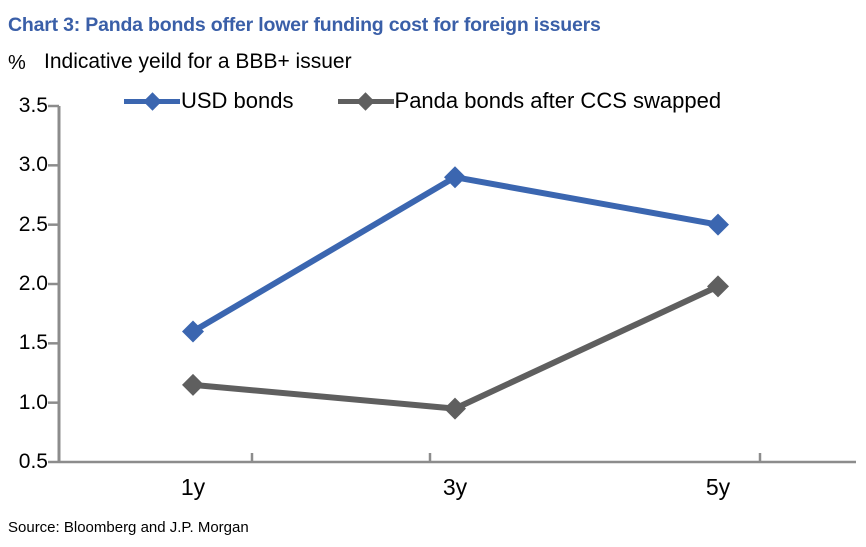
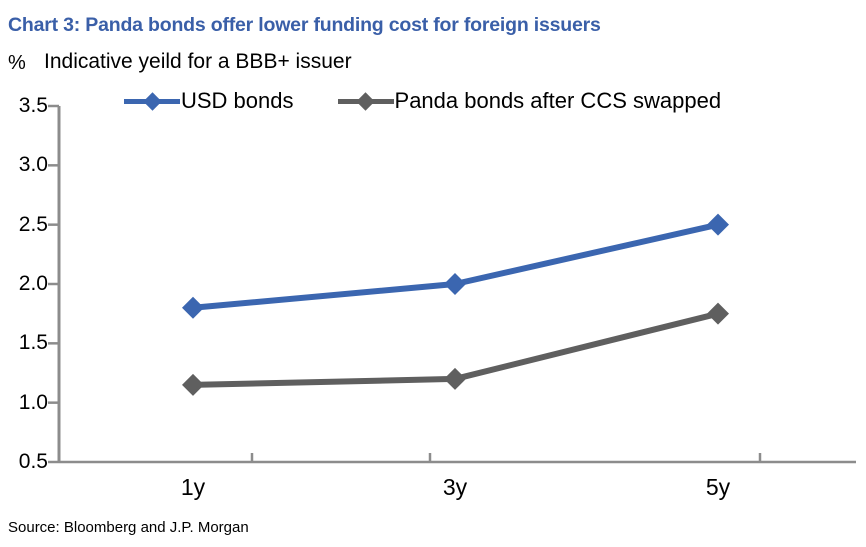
USD bonds/1y: 1.6 -> 1.8
USD bonds/3y: 2.9 -> 2.0
Panda bonds after CCS swapped/3y: 0.95 -> 1.20
Panda bonds after CCS swapped/5y: 1.98 -> 1.75
